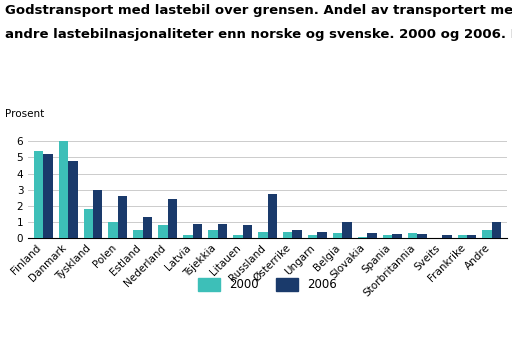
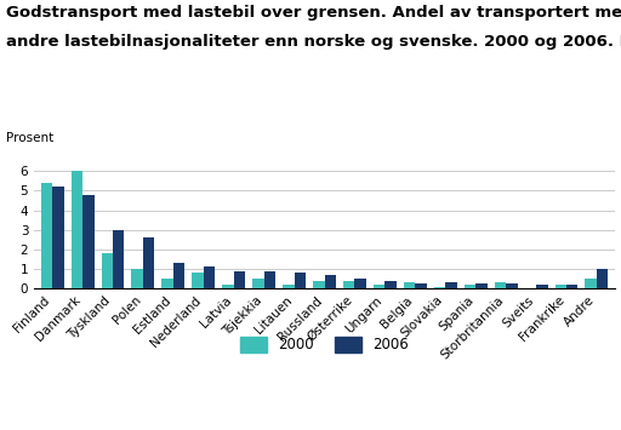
2006/Nederland: 2.4 -> 1.1
2006/Russland: 2.7 -> 0.7
2006/Belgia: 1.0 -> 0.3
